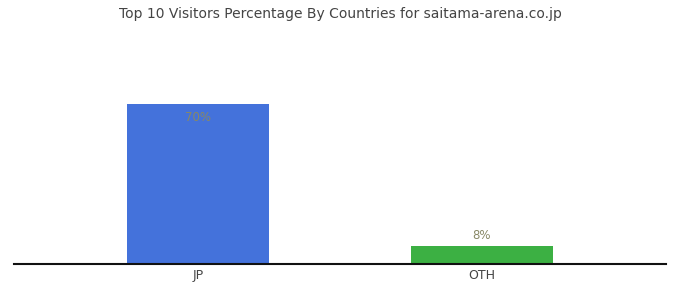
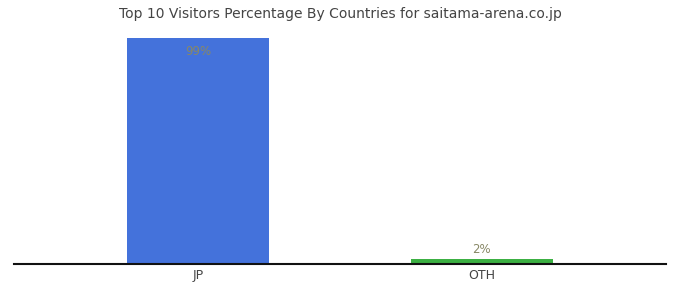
JP: 70% -> 99%
OTH: 8% -> 2%
